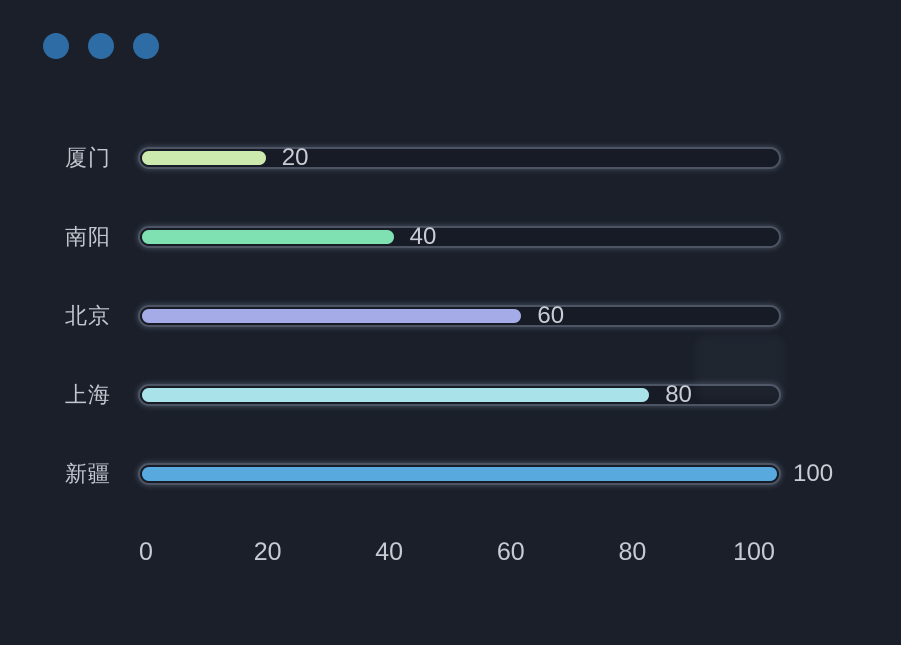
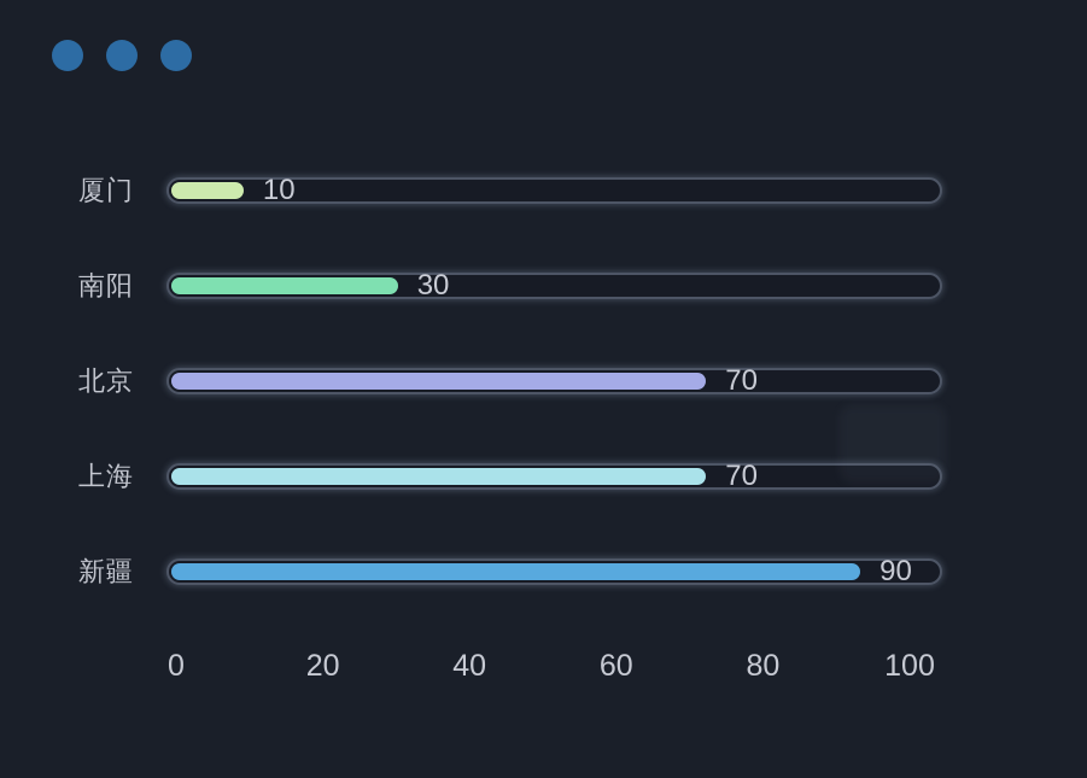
厦门: 20 -> 10
南阳: 40 -> 30
北京: 60 -> 70
上海: 80 -> 70
新疆: 100 -> 90
